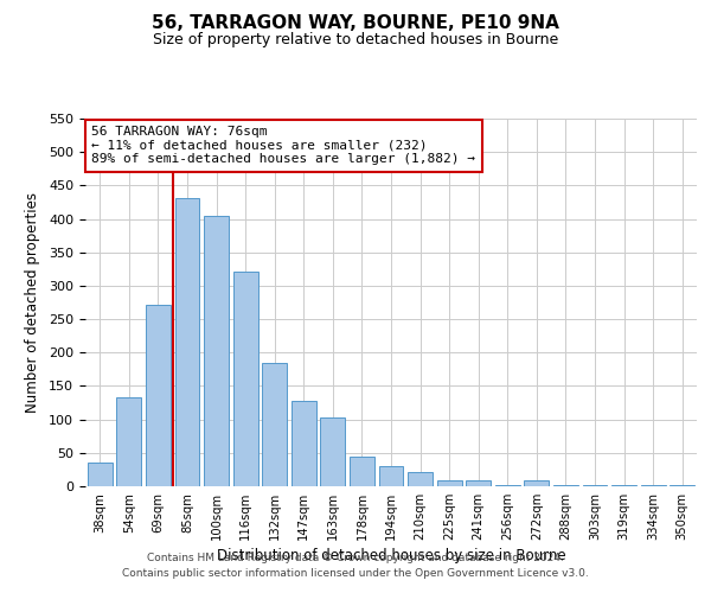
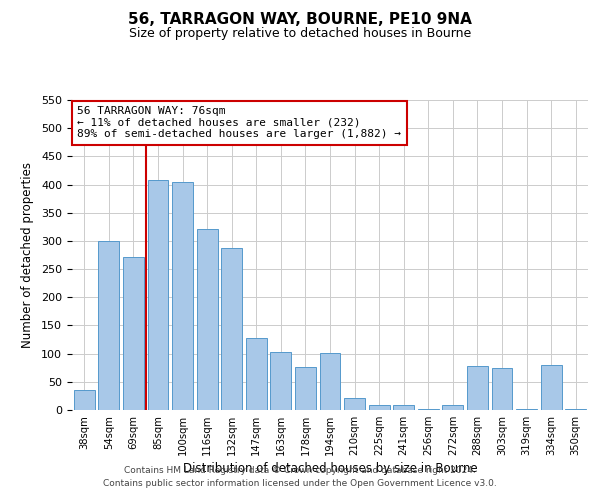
54sqm: 133 -> 300
85sqm: 432 -> 408
132sqm: 184 -> 288
178sqm: 45 -> 76
194sqm: 30 -> 102
288sqm: 1 -> 78
303sqm: 1 -> 74
334sqm: 1 -> 80
